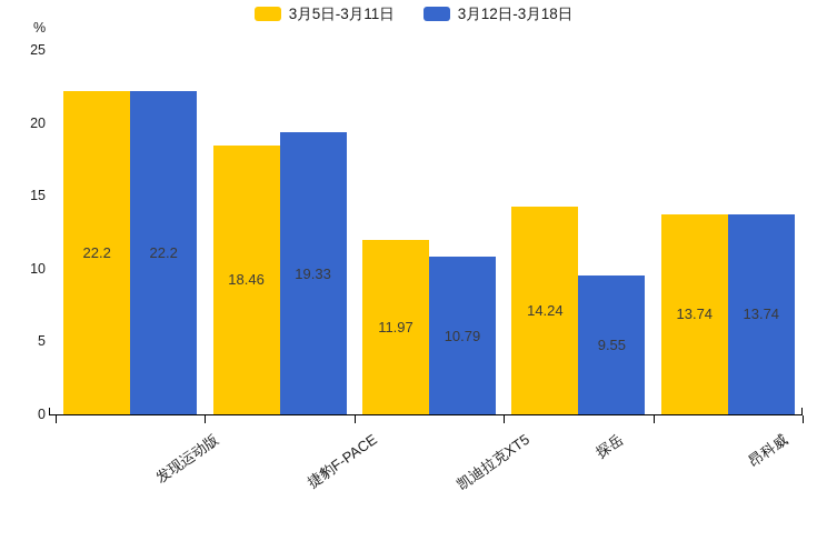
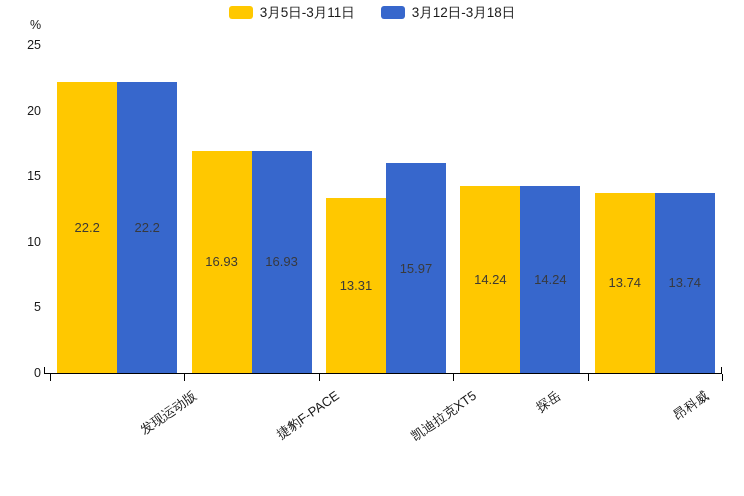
3月5日-3月11日/捷豹F-PACE: 18.46 -> 16.93
3月12日-3月18日/捷豹F-PACE: 19.33 -> 16.93
3月5日-3月11日/凯迪拉克XT5: 11.97 -> 13.31
3月12日-3月18日/凯迪拉克XT5: 10.79 -> 15.97
3月12日-3月18日/探岳: 9.55 -> 14.24
